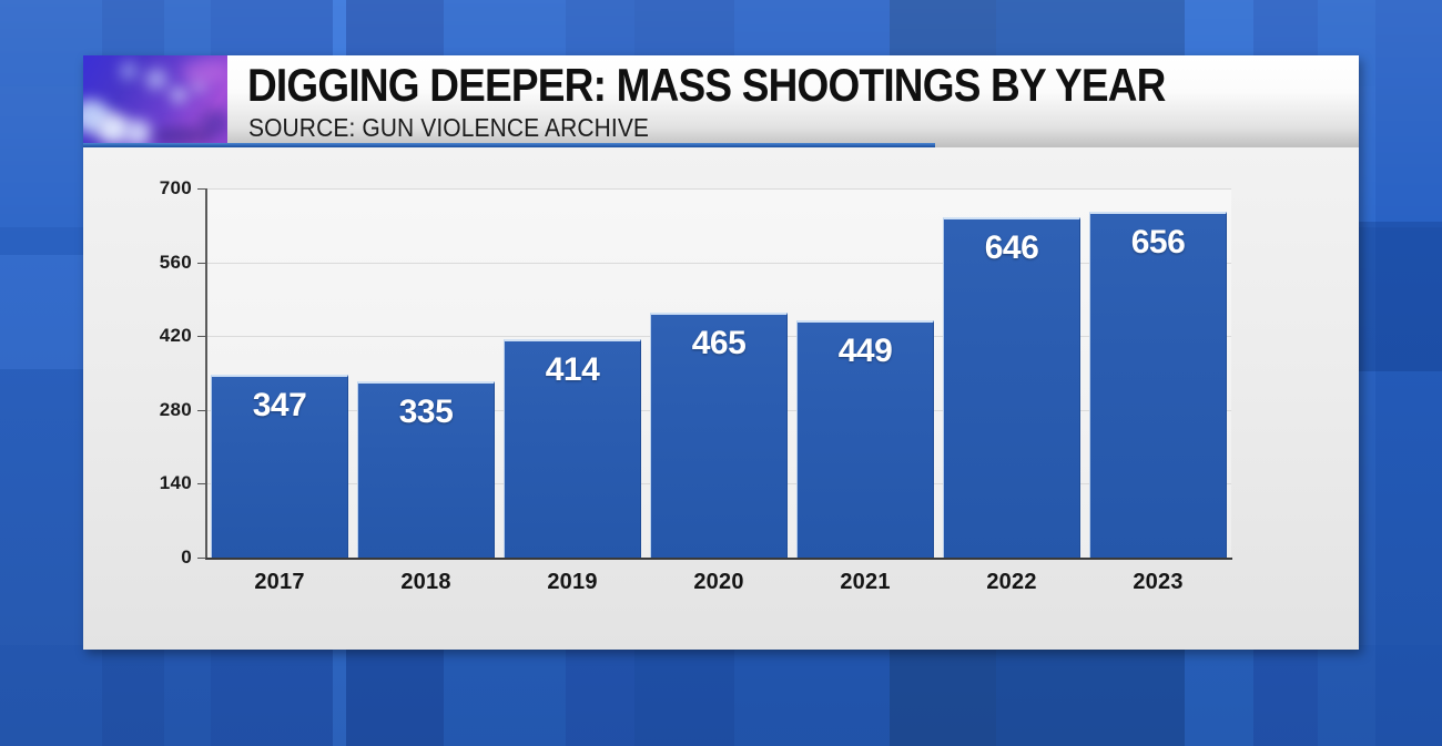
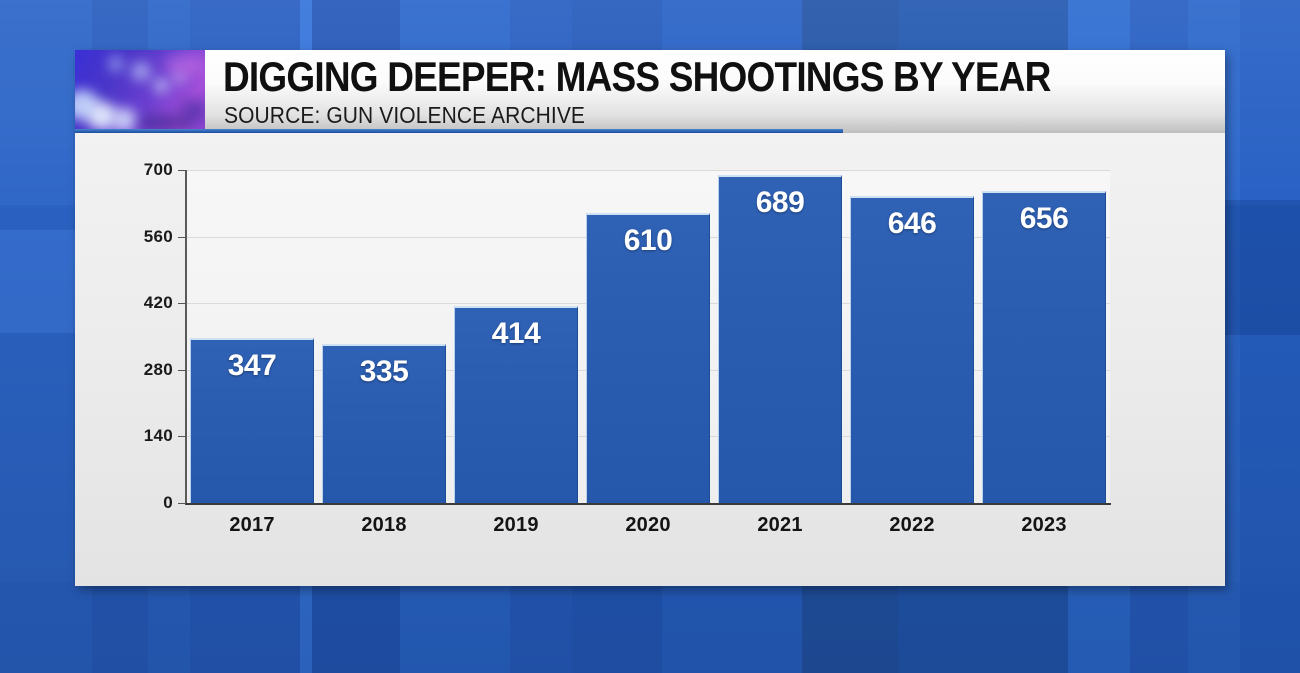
2020: 465 -> 610
2021: 449 -> 689
